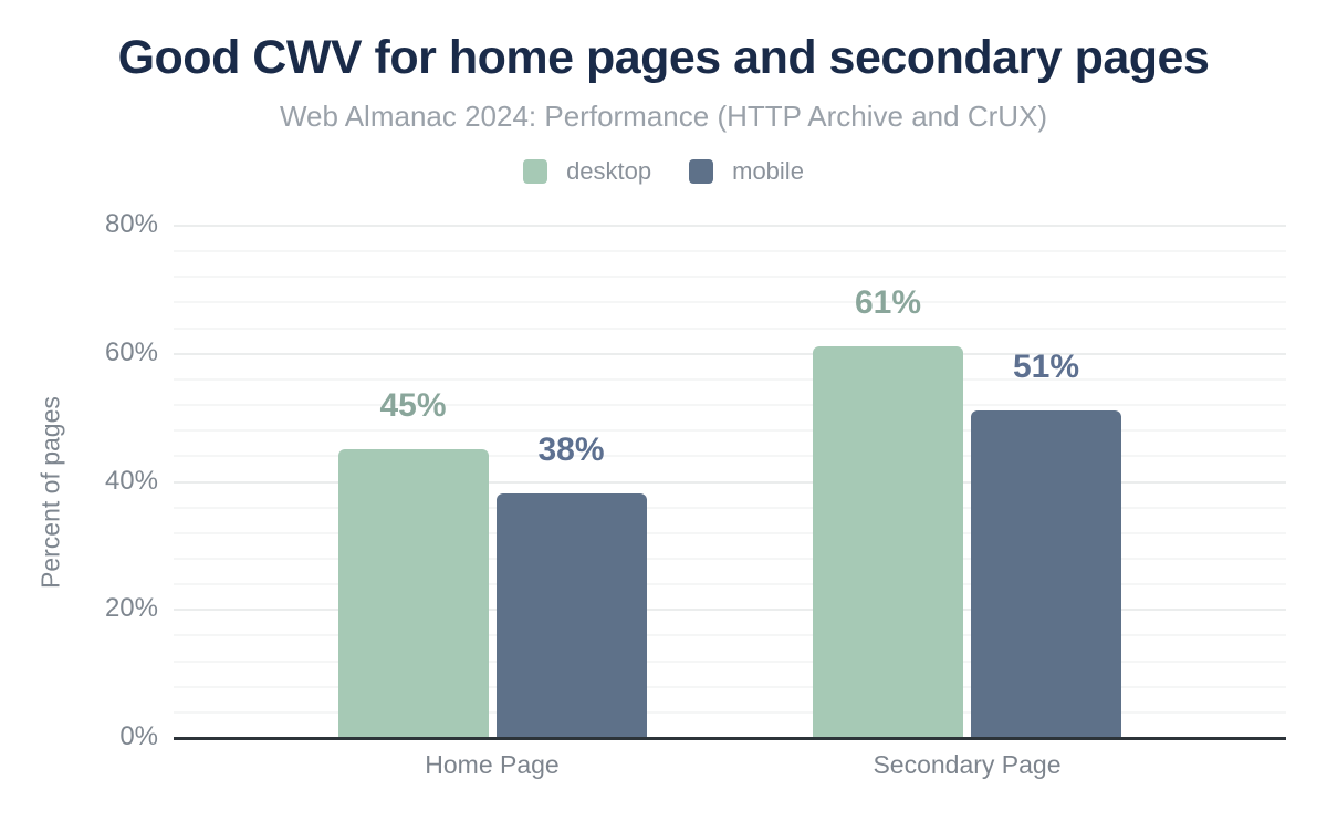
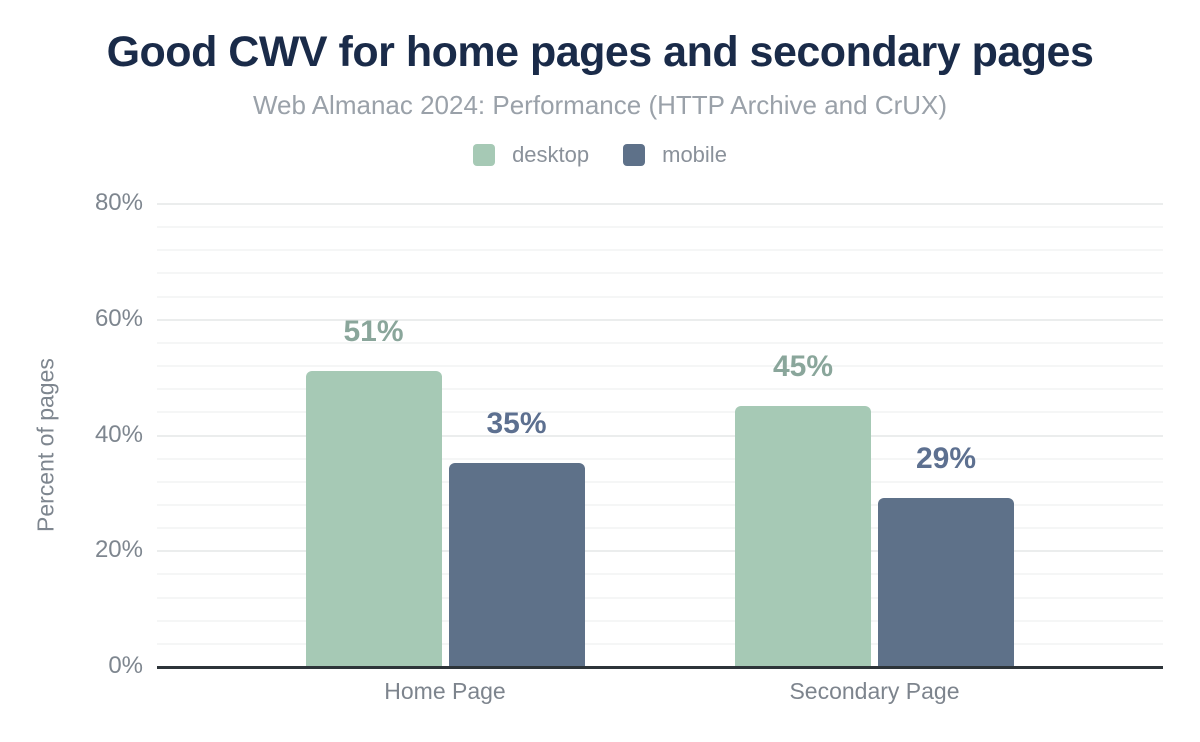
desktop/Home Page: 45% -> 51%
mobile/Home Page: 38% -> 35%
desktop/Secondary Page: 61% -> 45%
mobile/Secondary Page: 51% -> 29%
